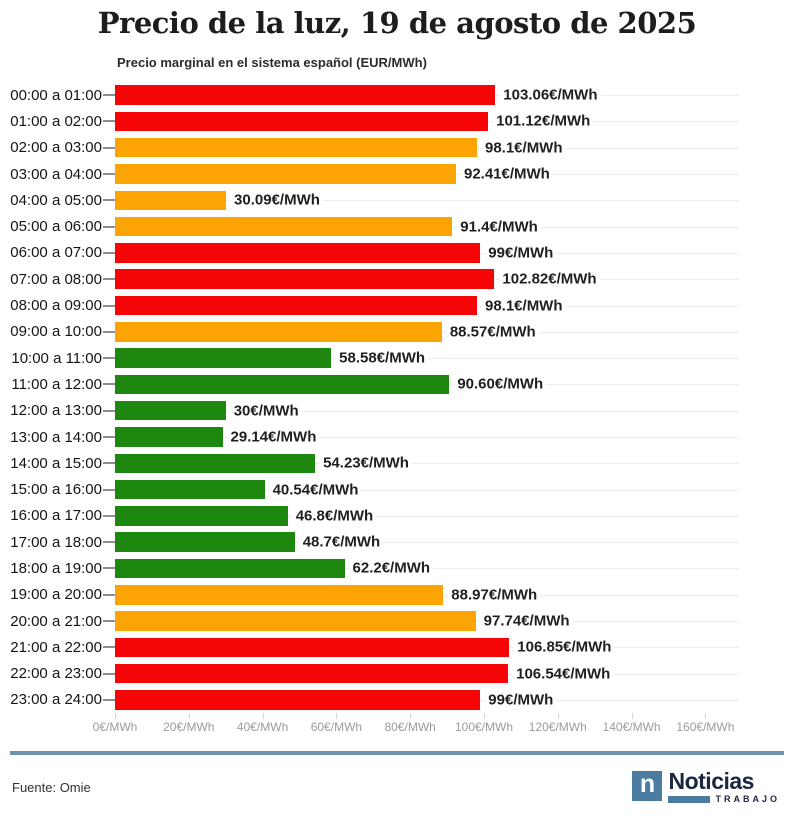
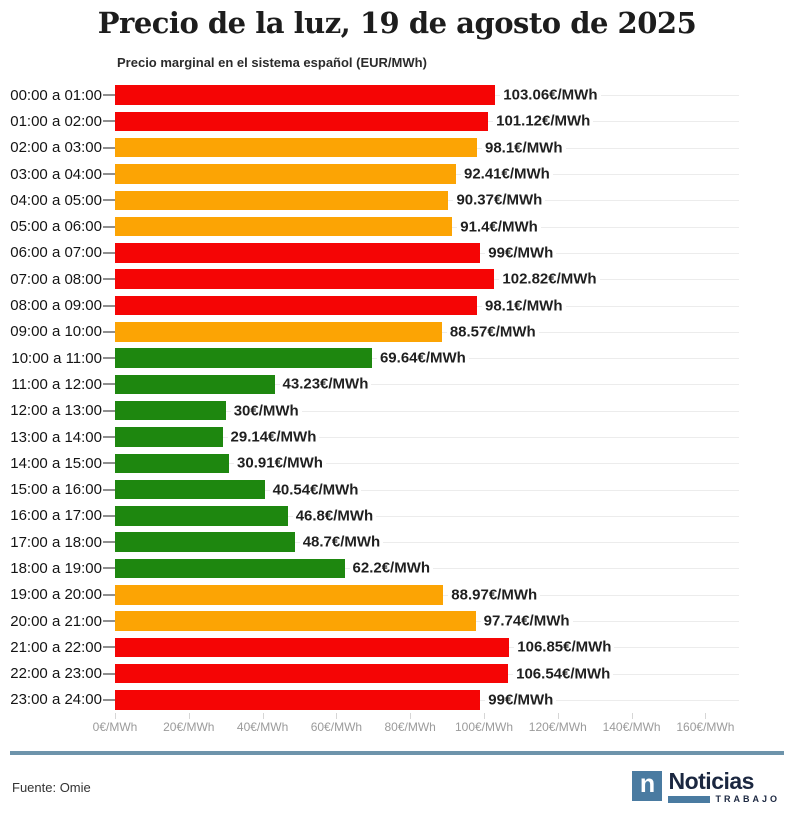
04:00 a 05:00: 30.09 -> 90.37
10:00 a 11:00: 58.58 -> 69.64
11:00 a 12:00: 90.60 -> 43.23
14:00 a 15:00: 54.23 -> 30.91
